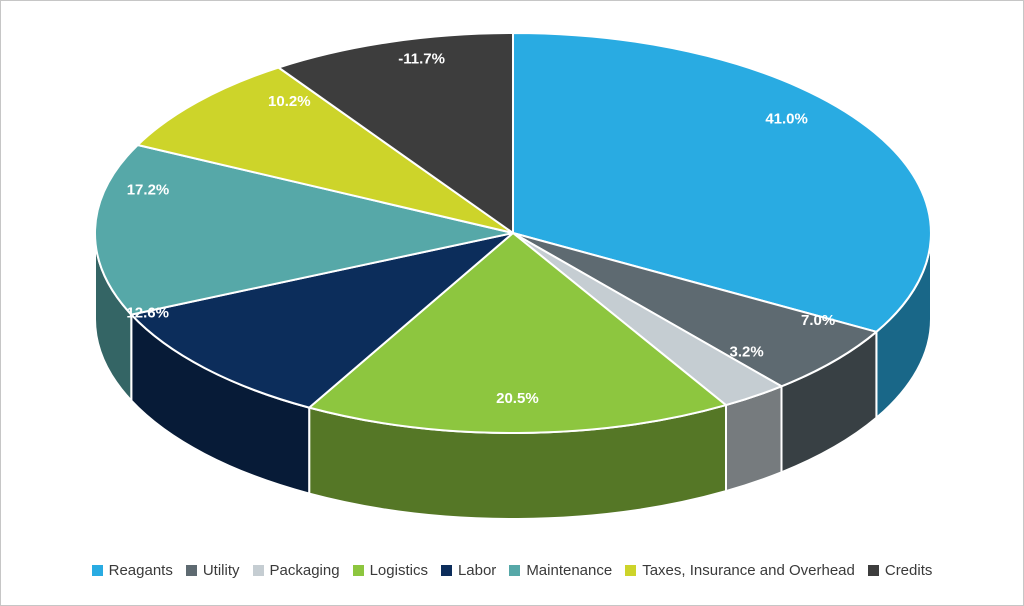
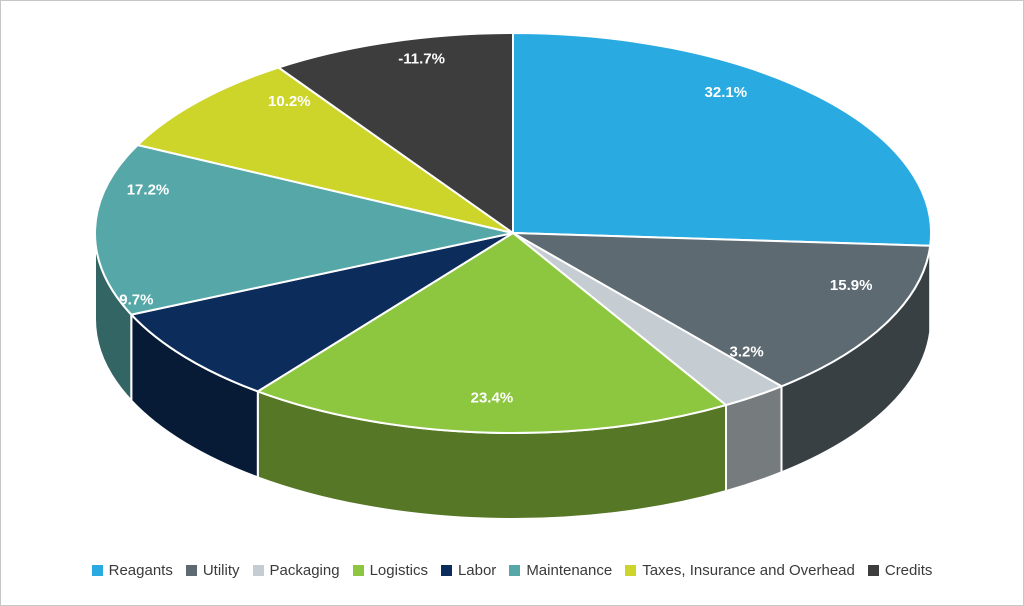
Reagants: 41.0% -> 32.1%
Utility: 7.0% -> 15.9%
Logistics: 20.5% -> 23.4%
Labor: 12.6% -> 9.7%
